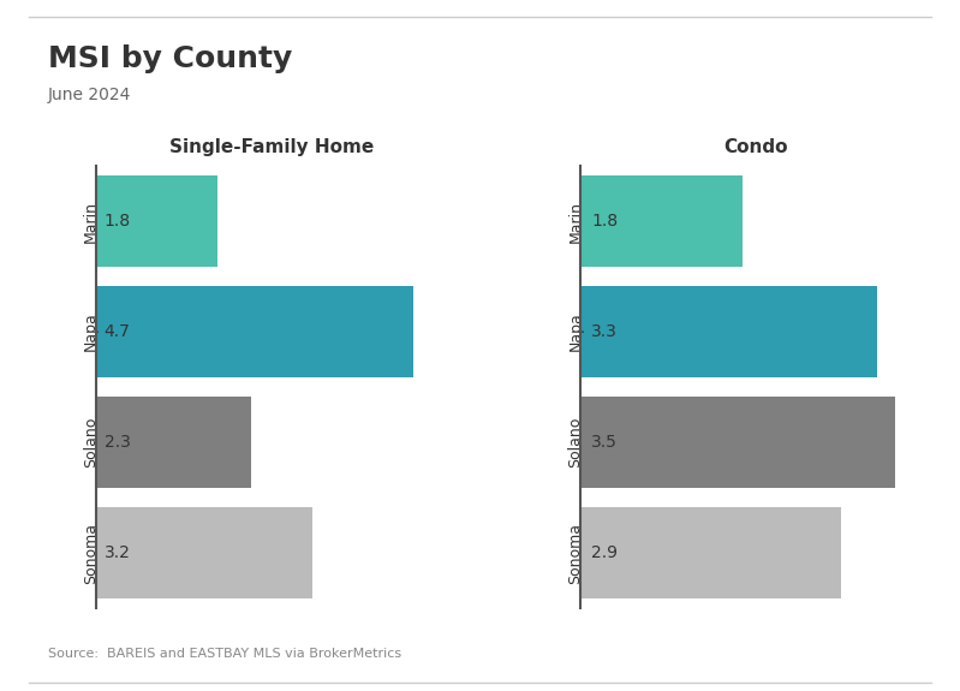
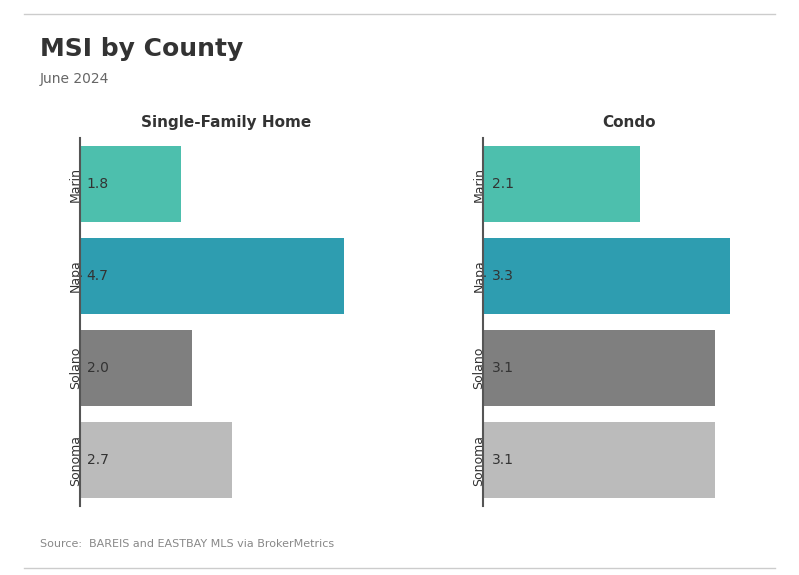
Single-Family Home/Solano: 2.3 -> 2.0
Single-Family Home/Sonoma: 3.2 -> 2.7
Condo/Marin: 1.8 -> 2.1
Condo/Solano: 3.5 -> 3.1
Condo/Sonoma: 2.9 -> 3.1
